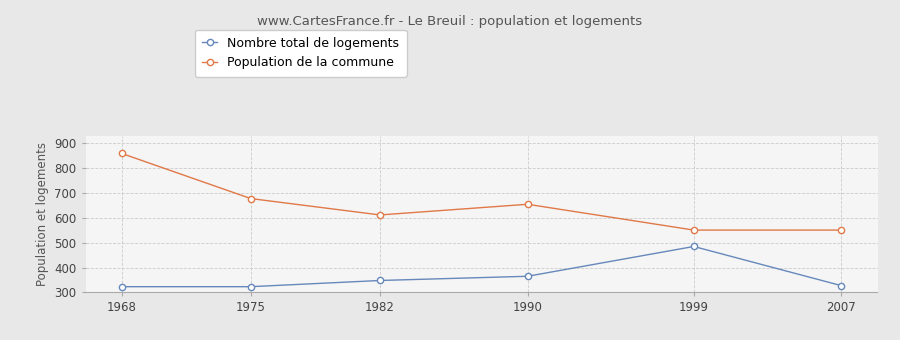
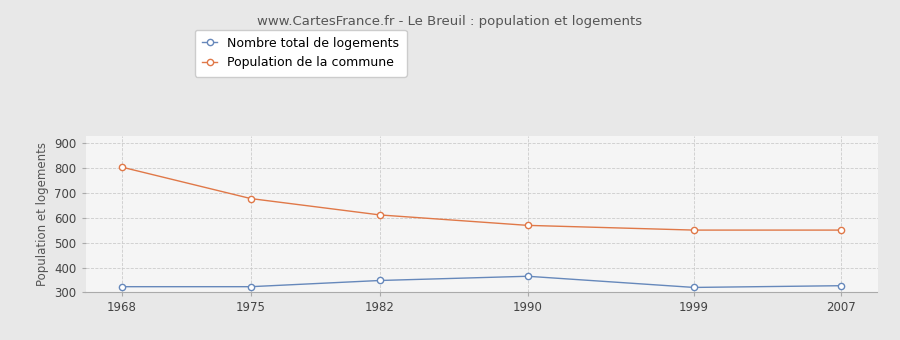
Population de la commune/1968: 860 -> 805
Population de la commune/1990: 655 -> 570
Nombre total de logements/1999: 485 -> 320
